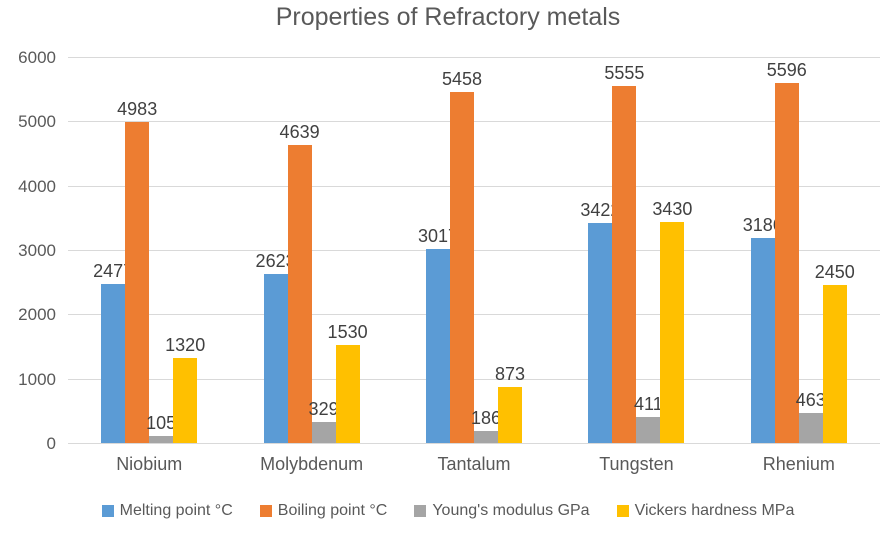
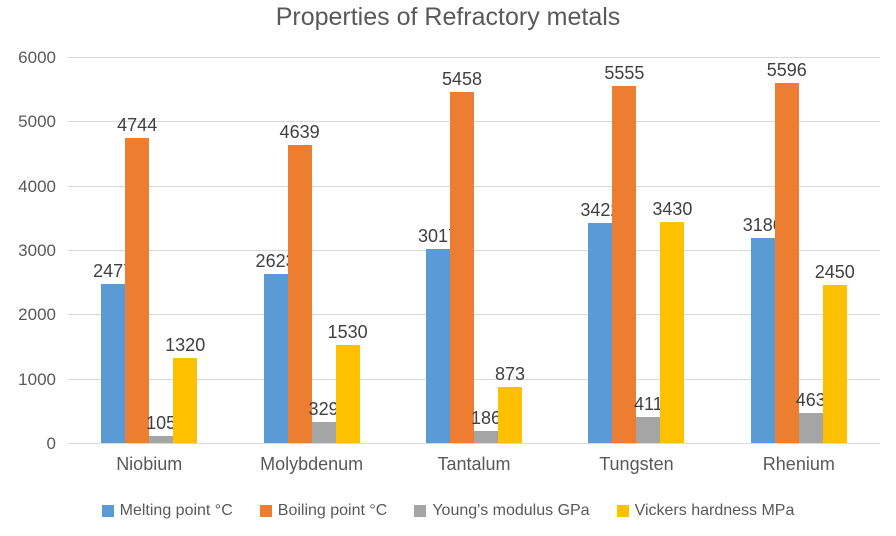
Boiling point °C/Niobium: 4983 -> 4744
